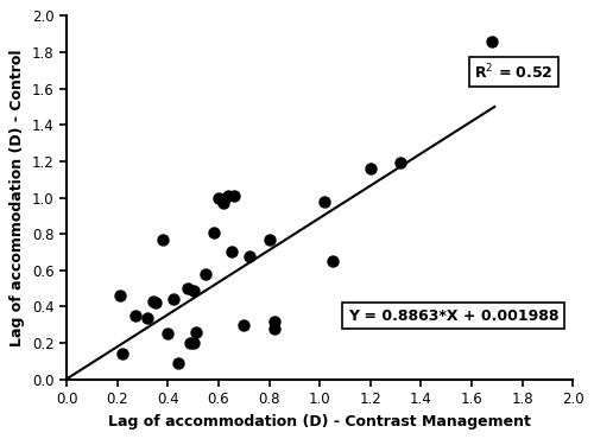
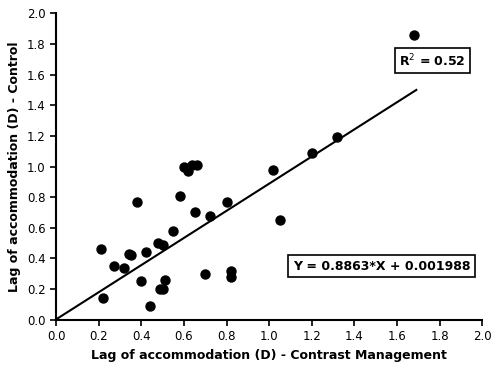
1.2: 1.16 -> 1.09
